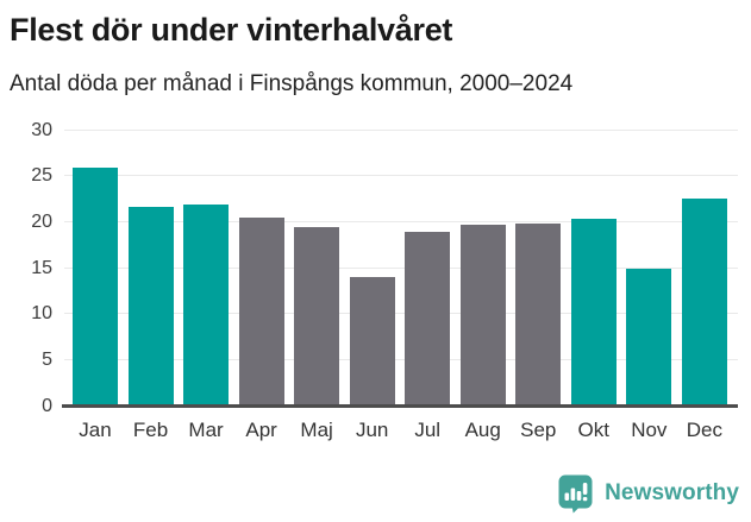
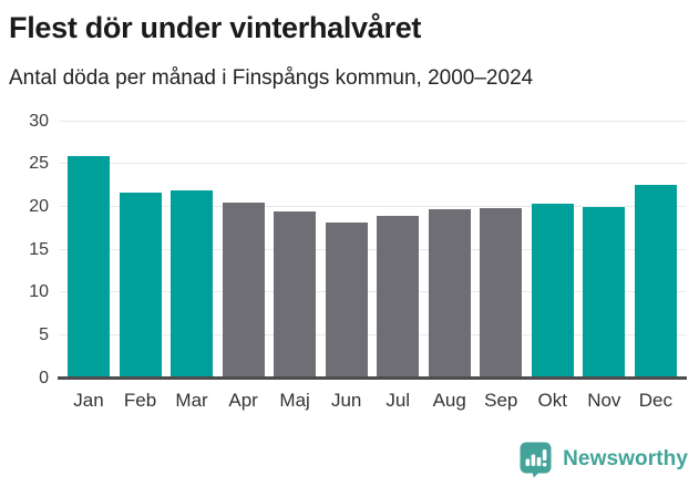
Jun: 14 -> 18
Nov: 15 -> 20
